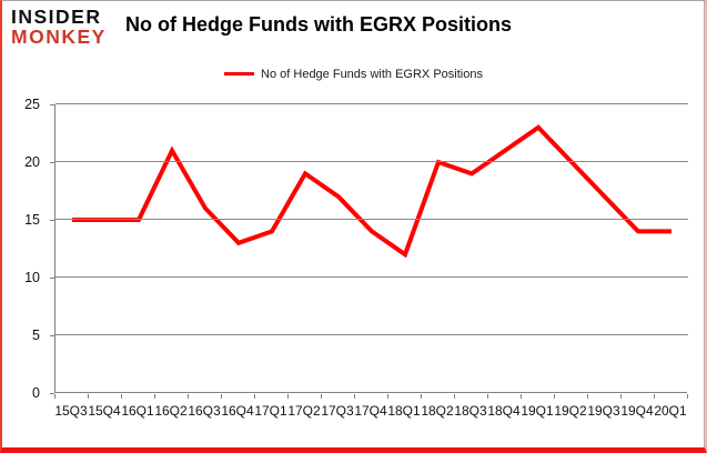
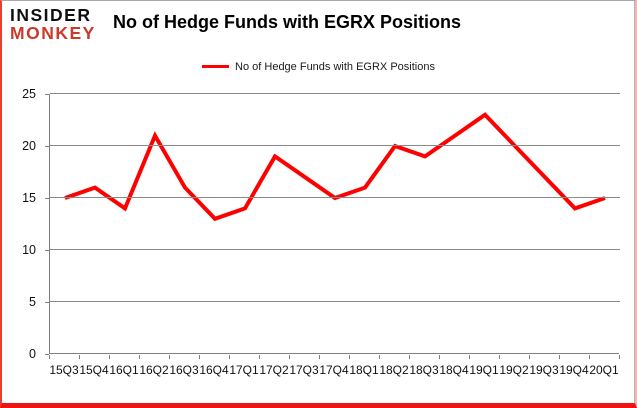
15Q4: 15 -> 16
16Q1: 15 -> 14
17Q4: 14 -> 15
18Q1: 12 -> 16
20Q1: 14 -> 15
